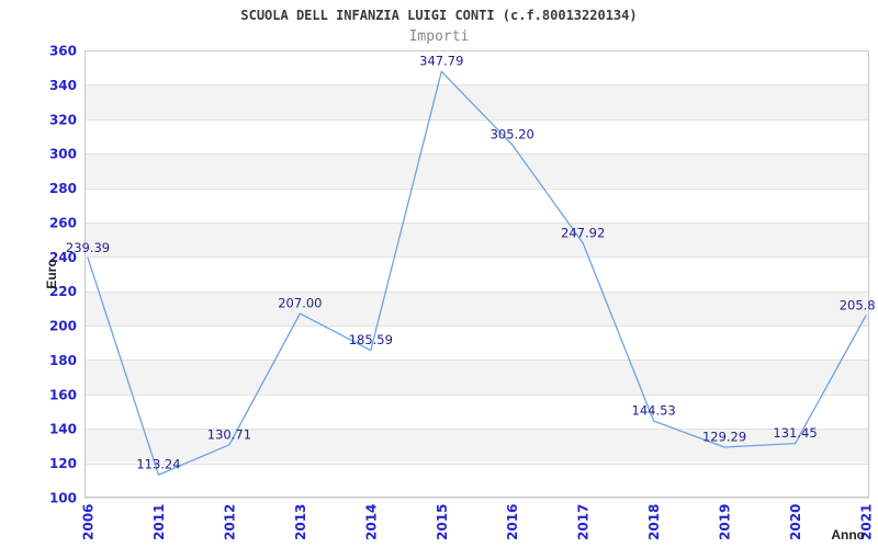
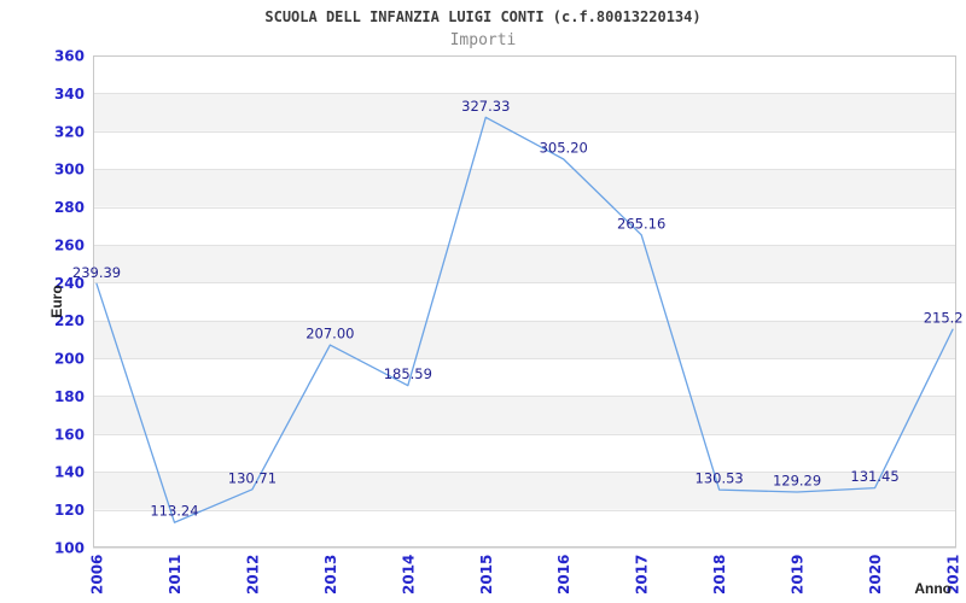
2015: 347.79 -> 327.33
2017: 247.92 -> 265.16
2018: 144.53 -> 130.53
2021: 205.8 -> 215.2
